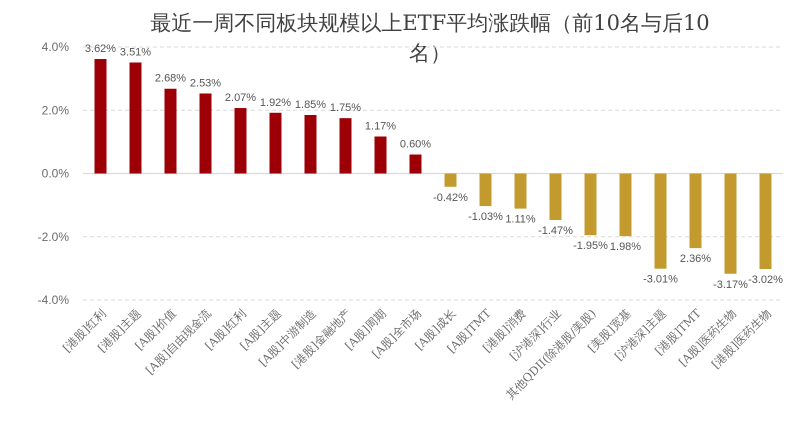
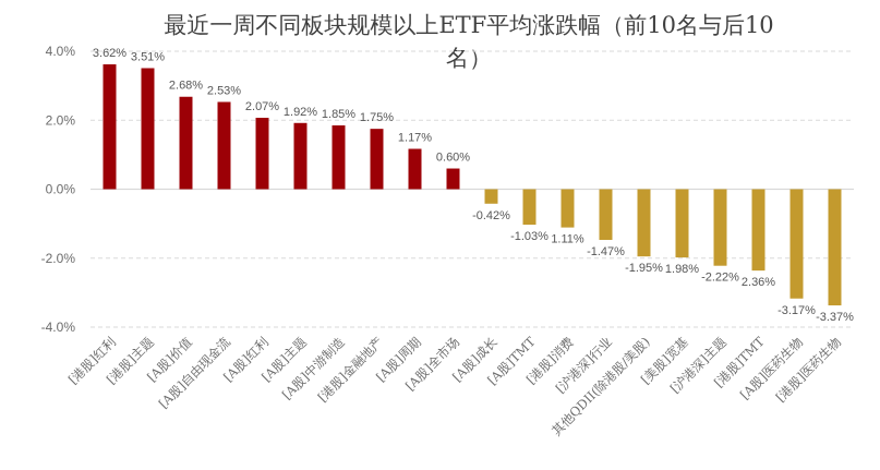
[沪港深]主题: -3.01% -> -2.22%
[港股]医药生物: -3.02% -> -3.37%
